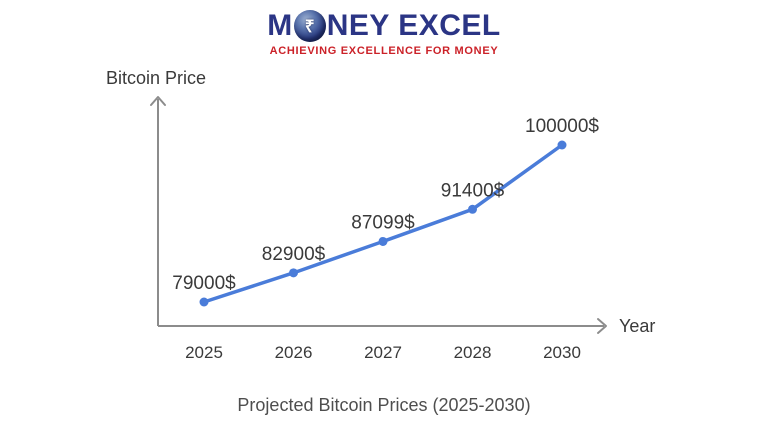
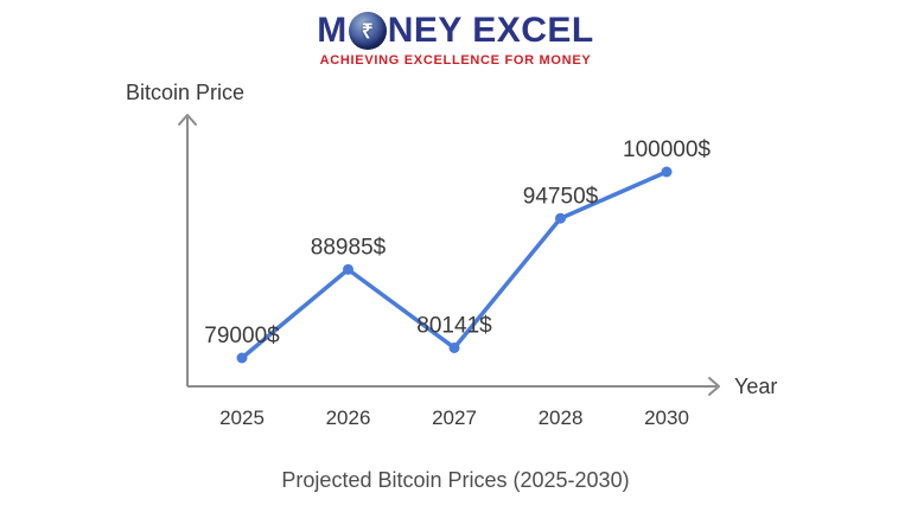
2026: 82900 -> 88985
2027: 87099 -> 80141
2028: 91400 -> 94750
